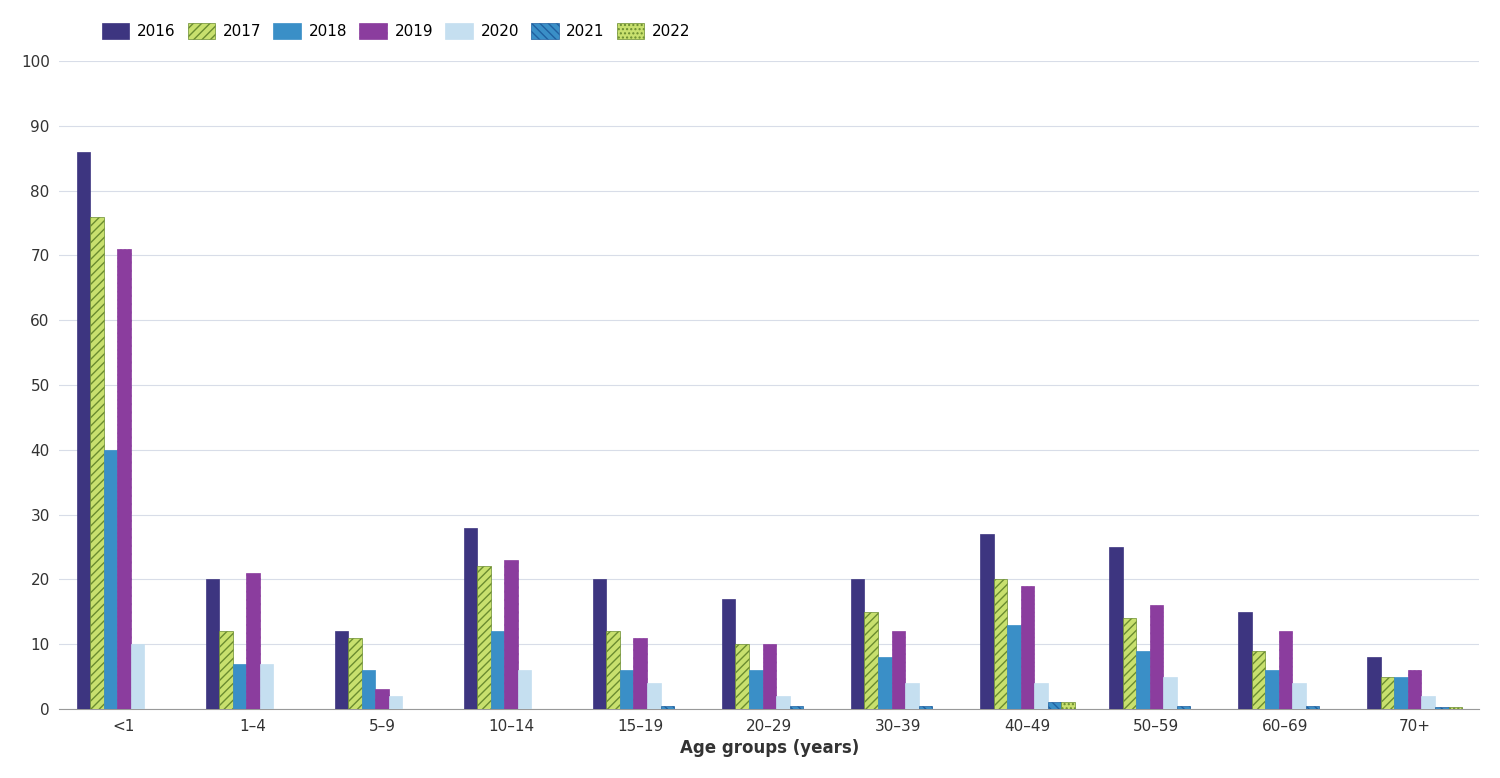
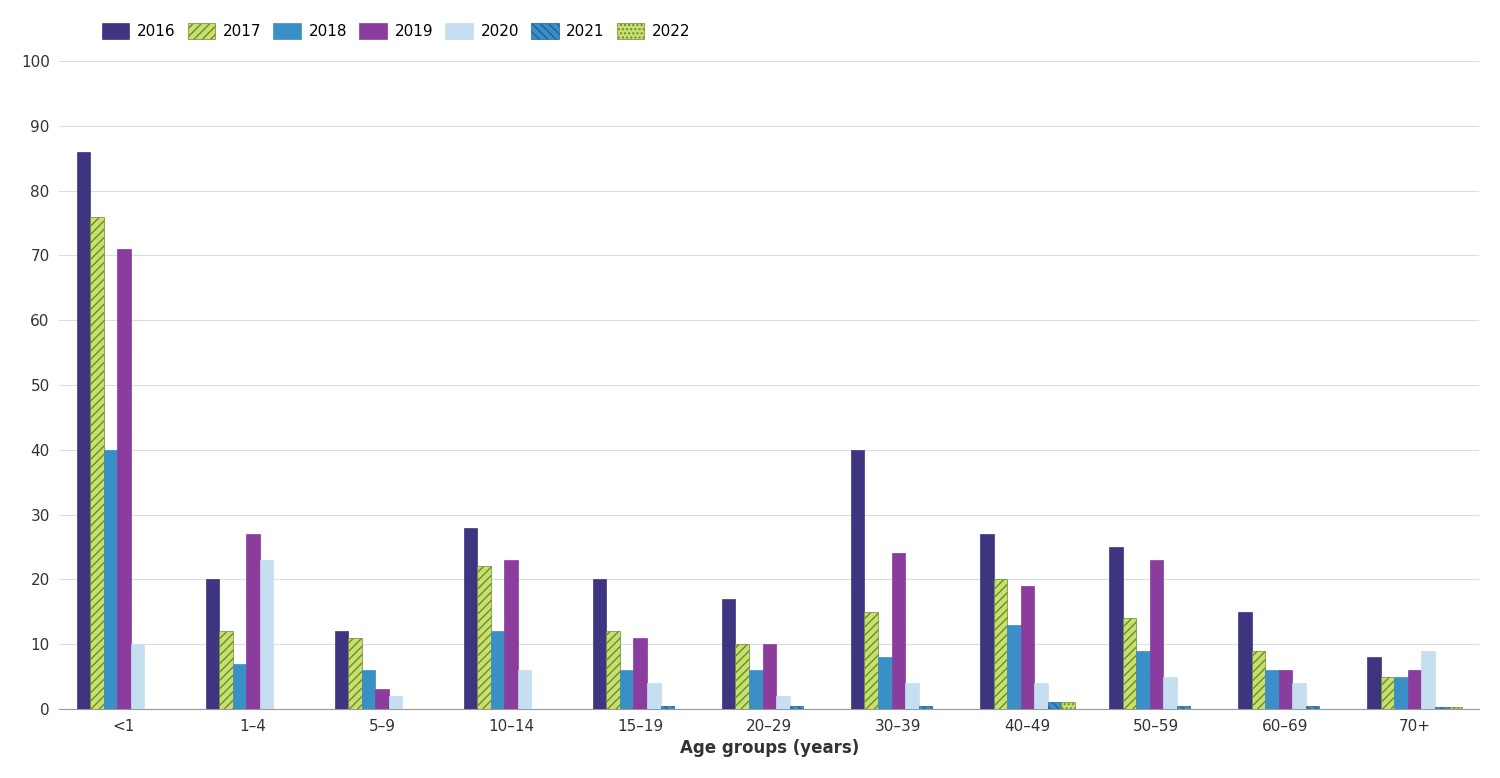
2019/1–4: 21 -> 27
2020/1–4: 7 -> 23
2016/30–39: 20 -> 40
2019/30–39: 12 -> 24
2019/50–59: 16 -> 23
2019/60–69: 12 -> 6
2020/70+: 2 -> 9
